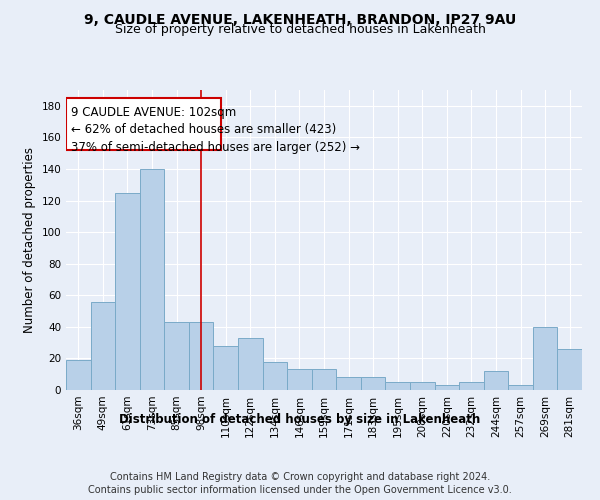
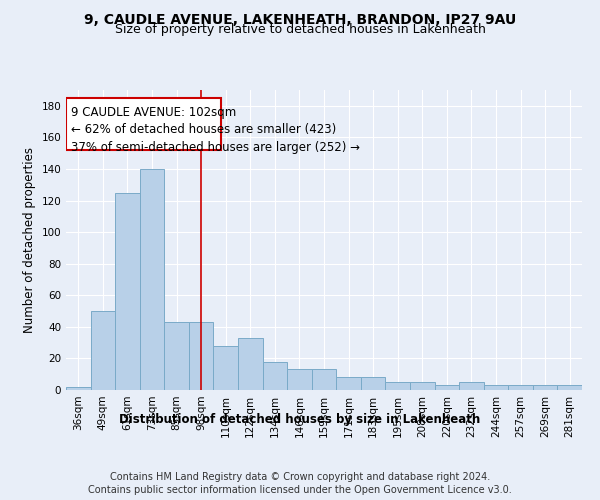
36sqm: 19 -> 2
49sqm: 56 -> 50
244sqm: 12 -> 3
269sqm: 40 -> 3
281sqm: 26 -> 3
